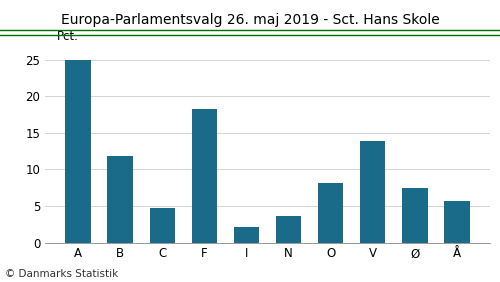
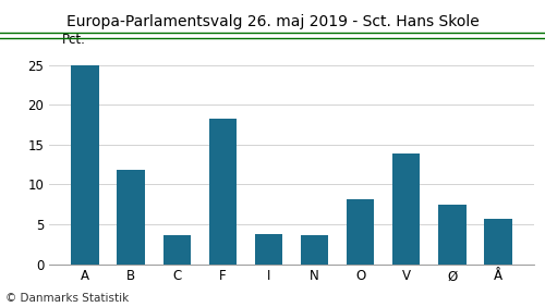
C: 4.7 -> 3.6
I: 2.1 -> 3.8
